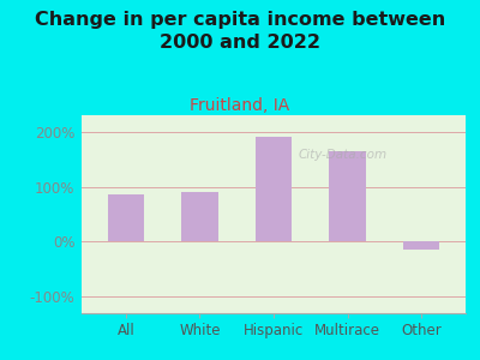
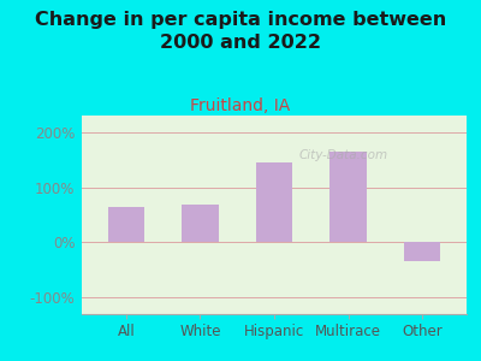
All: 85% -> 65%
White: 90% -> 68%
Hispanic: 190% -> 145%
Other: -15% -> -35%
